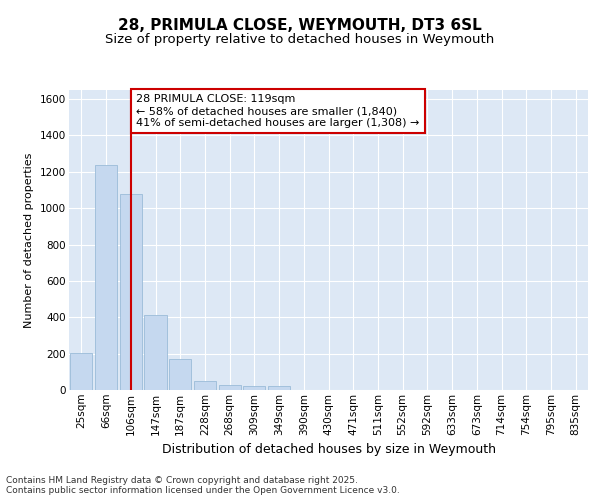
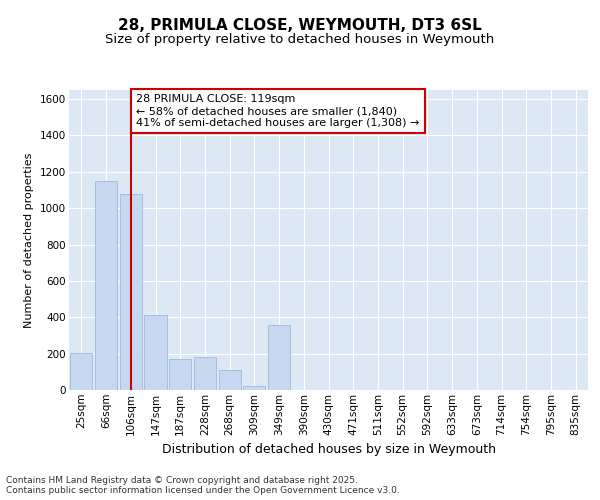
66sqm: 1240 -> 1150
228sqm: 50 -> 180
268sqm: 20 -> 110
349sqm: 20 -> 360
